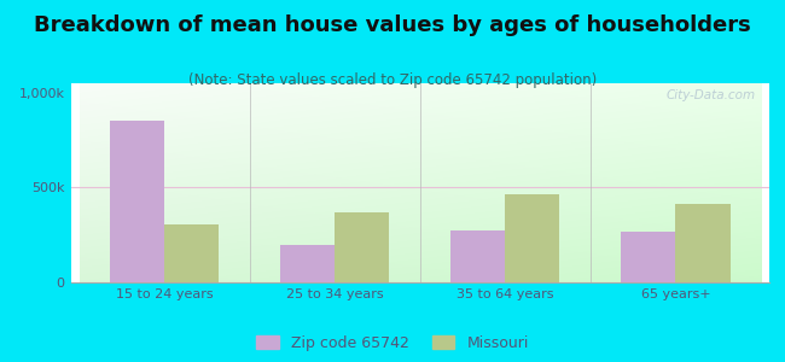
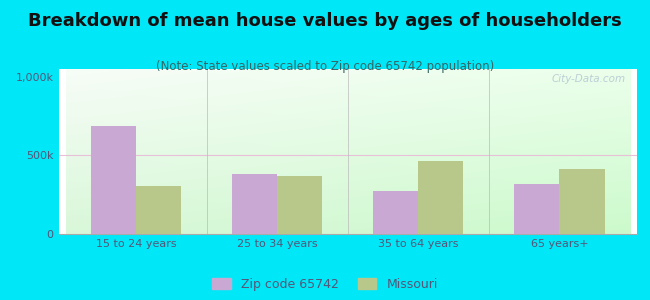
Zip code 65742/15 to 24 years: 850k -> 690k
Zip code 65742/25 to 34 years: 200k -> 380k
Zip code 65742/65 years+: 260k -> 320k
